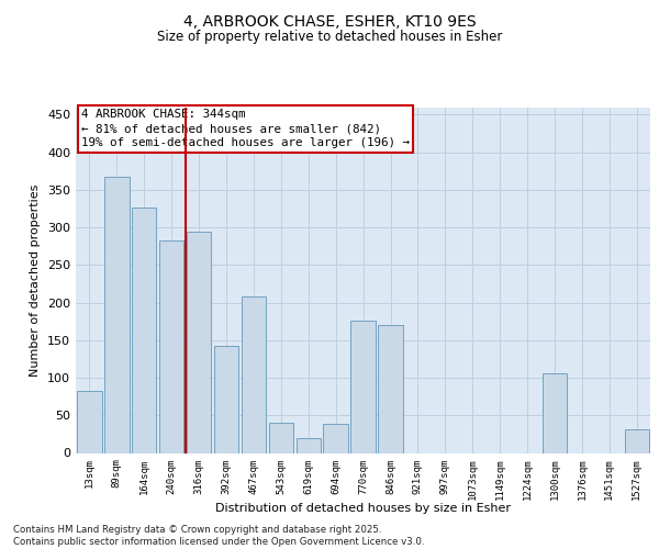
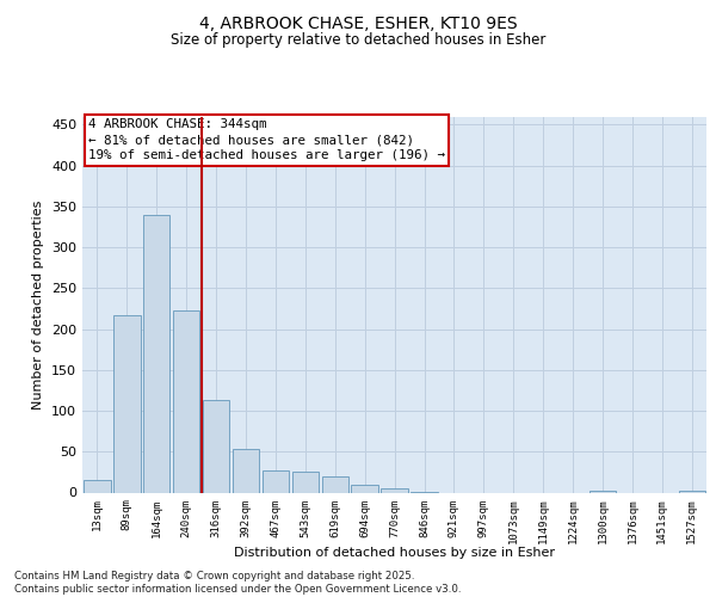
13sqm: 82 -> 15
89sqm: 368 -> 217
164sqm: 326 -> 340
240sqm: 282 -> 222
316sqm: 294 -> 113
392sqm: 142 -> 54
467sqm: 208 -> 27
543sqm: 40 -> 26
694sqm: 38 -> 10
770sqm: 176 -> 5
846sqm: 170 -> 1
1300sqm: 106 -> 2
1527sqm: 32 -> 2
